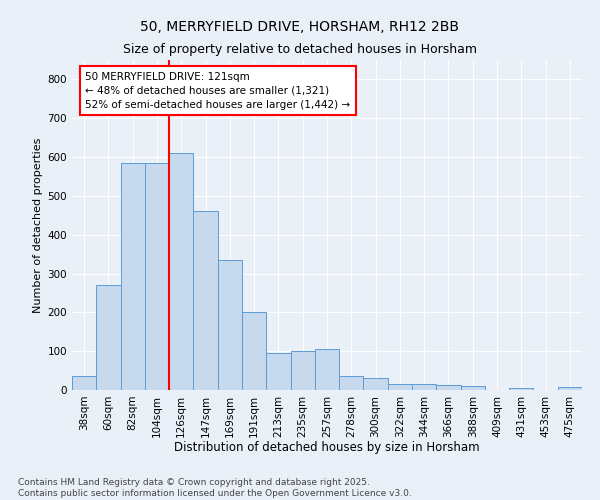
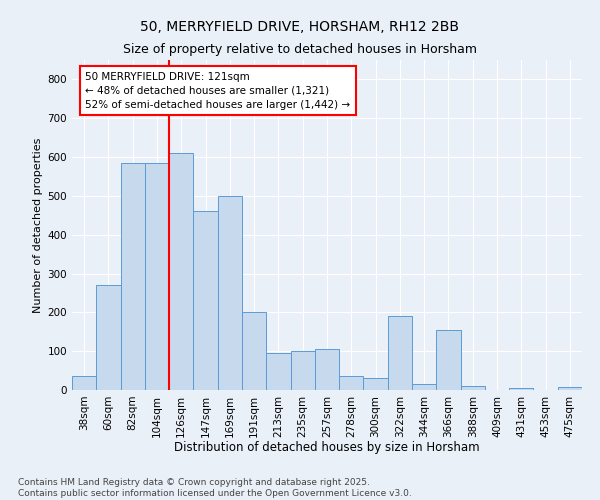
169sqm: 335 -> 500
322sqm: 15 -> 190
366sqm: 12 -> 155
